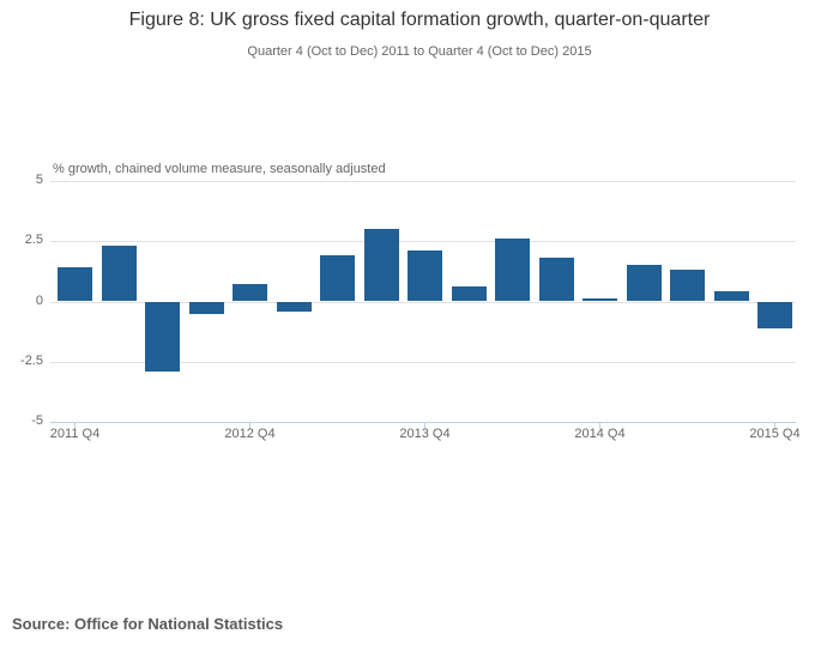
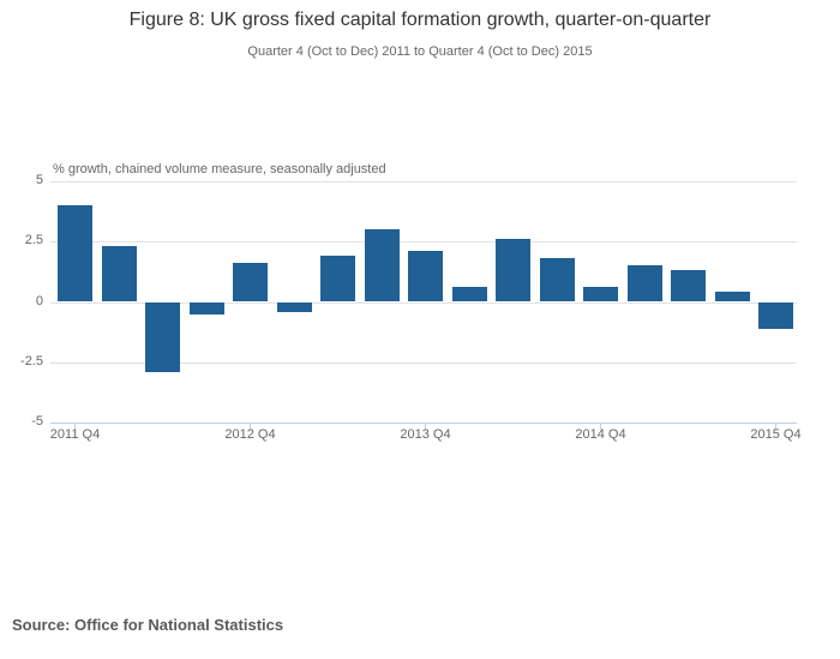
2011 Q4: 1.4 -> 4.0
2012 Q4: 0.7 -> 1.6
2014 Q4: 0.1 -> 0.6
